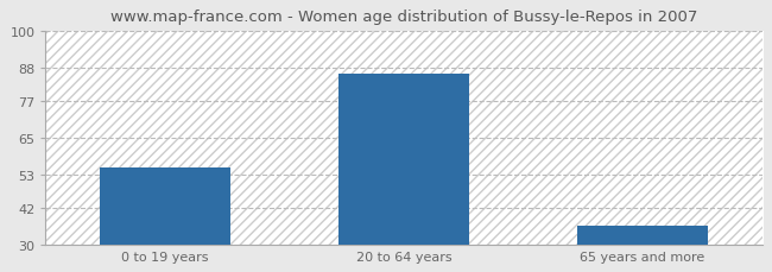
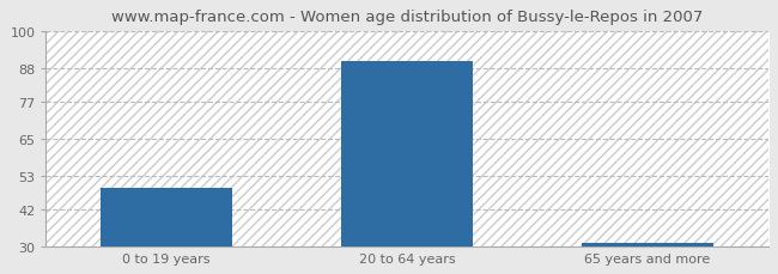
0 to 19 years: 55 -> 49
20 to 64 years: 86 -> 90
65 years and more: 36 -> 31
